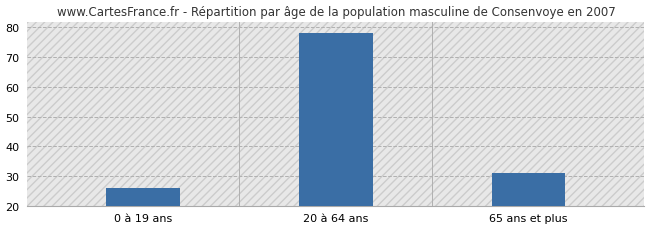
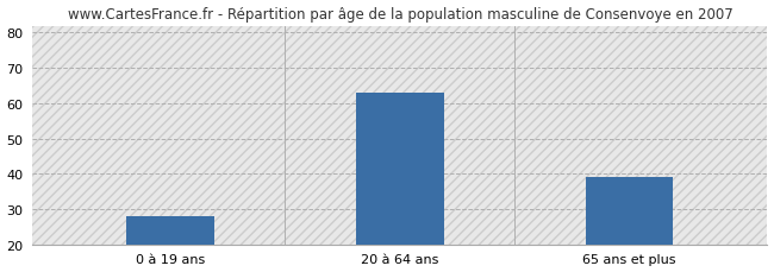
0 à 19 ans: 26 -> 28
20 à 64 ans: 78 -> 63
65 ans et plus: 31 -> 39
